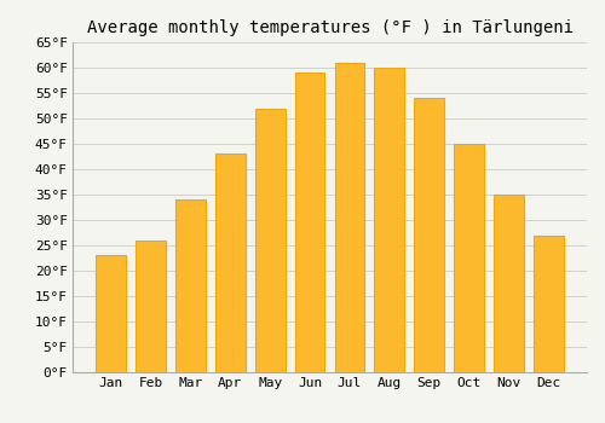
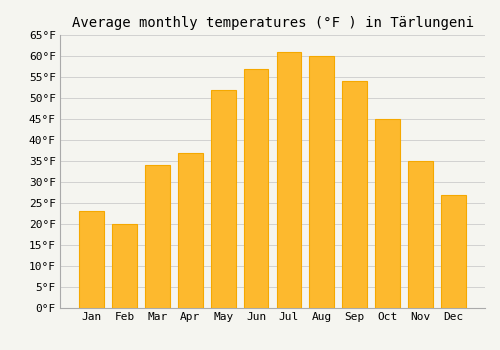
Feb: 26°F -> 20°F
Apr: 43°F -> 37°F
Jun: 59°F -> 57°F
